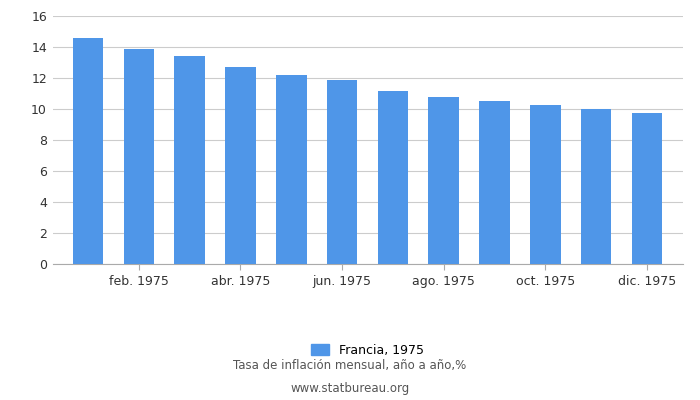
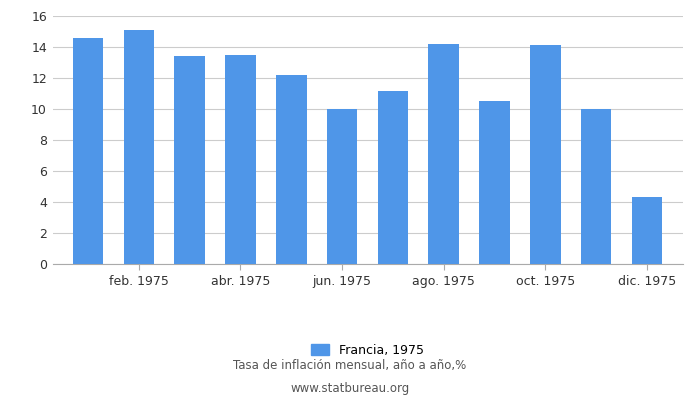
feb. 1975: 13.8 -> 15.1
abr. 1975: 12.7 -> 13.5
jun. 1975: 11.9 -> 10.0
ago. 1975: 10.8 -> 14.2
oct. 1975: 10.2 -> 14.1
dic. 1975: 9.8 -> 4.3
